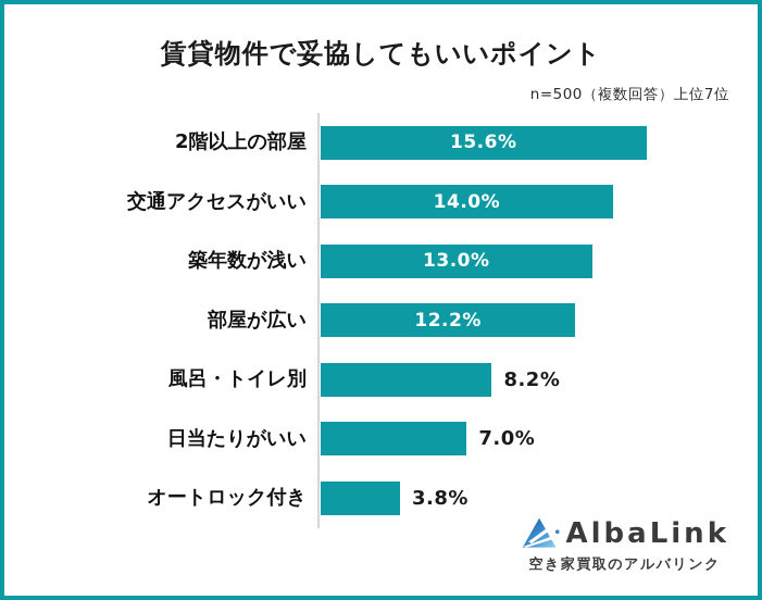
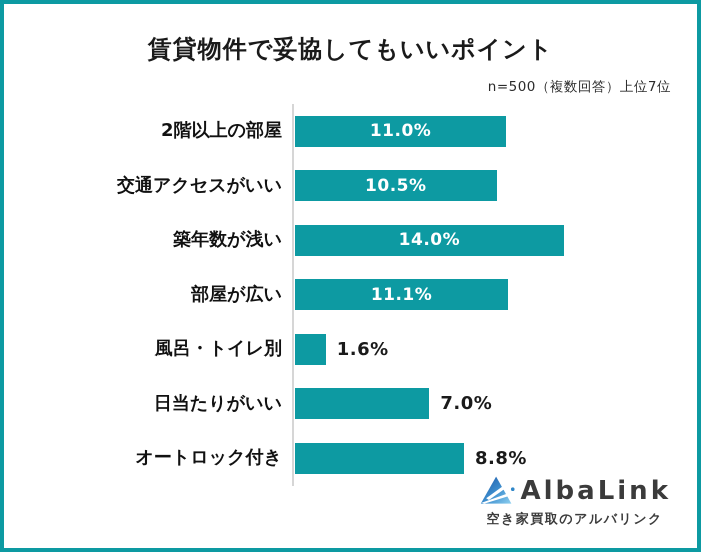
2階以上の部屋: 15.6% -> 11.0%
交通アクセスがいい: 14.0% -> 10.5%
築年数が浅い: 13.0% -> 14.0%
部屋が広い: 12.2% -> 11.1%
風呂・トイレ別: 8.2% -> 1.6%
オートロック付き: 3.8% -> 8.8%
